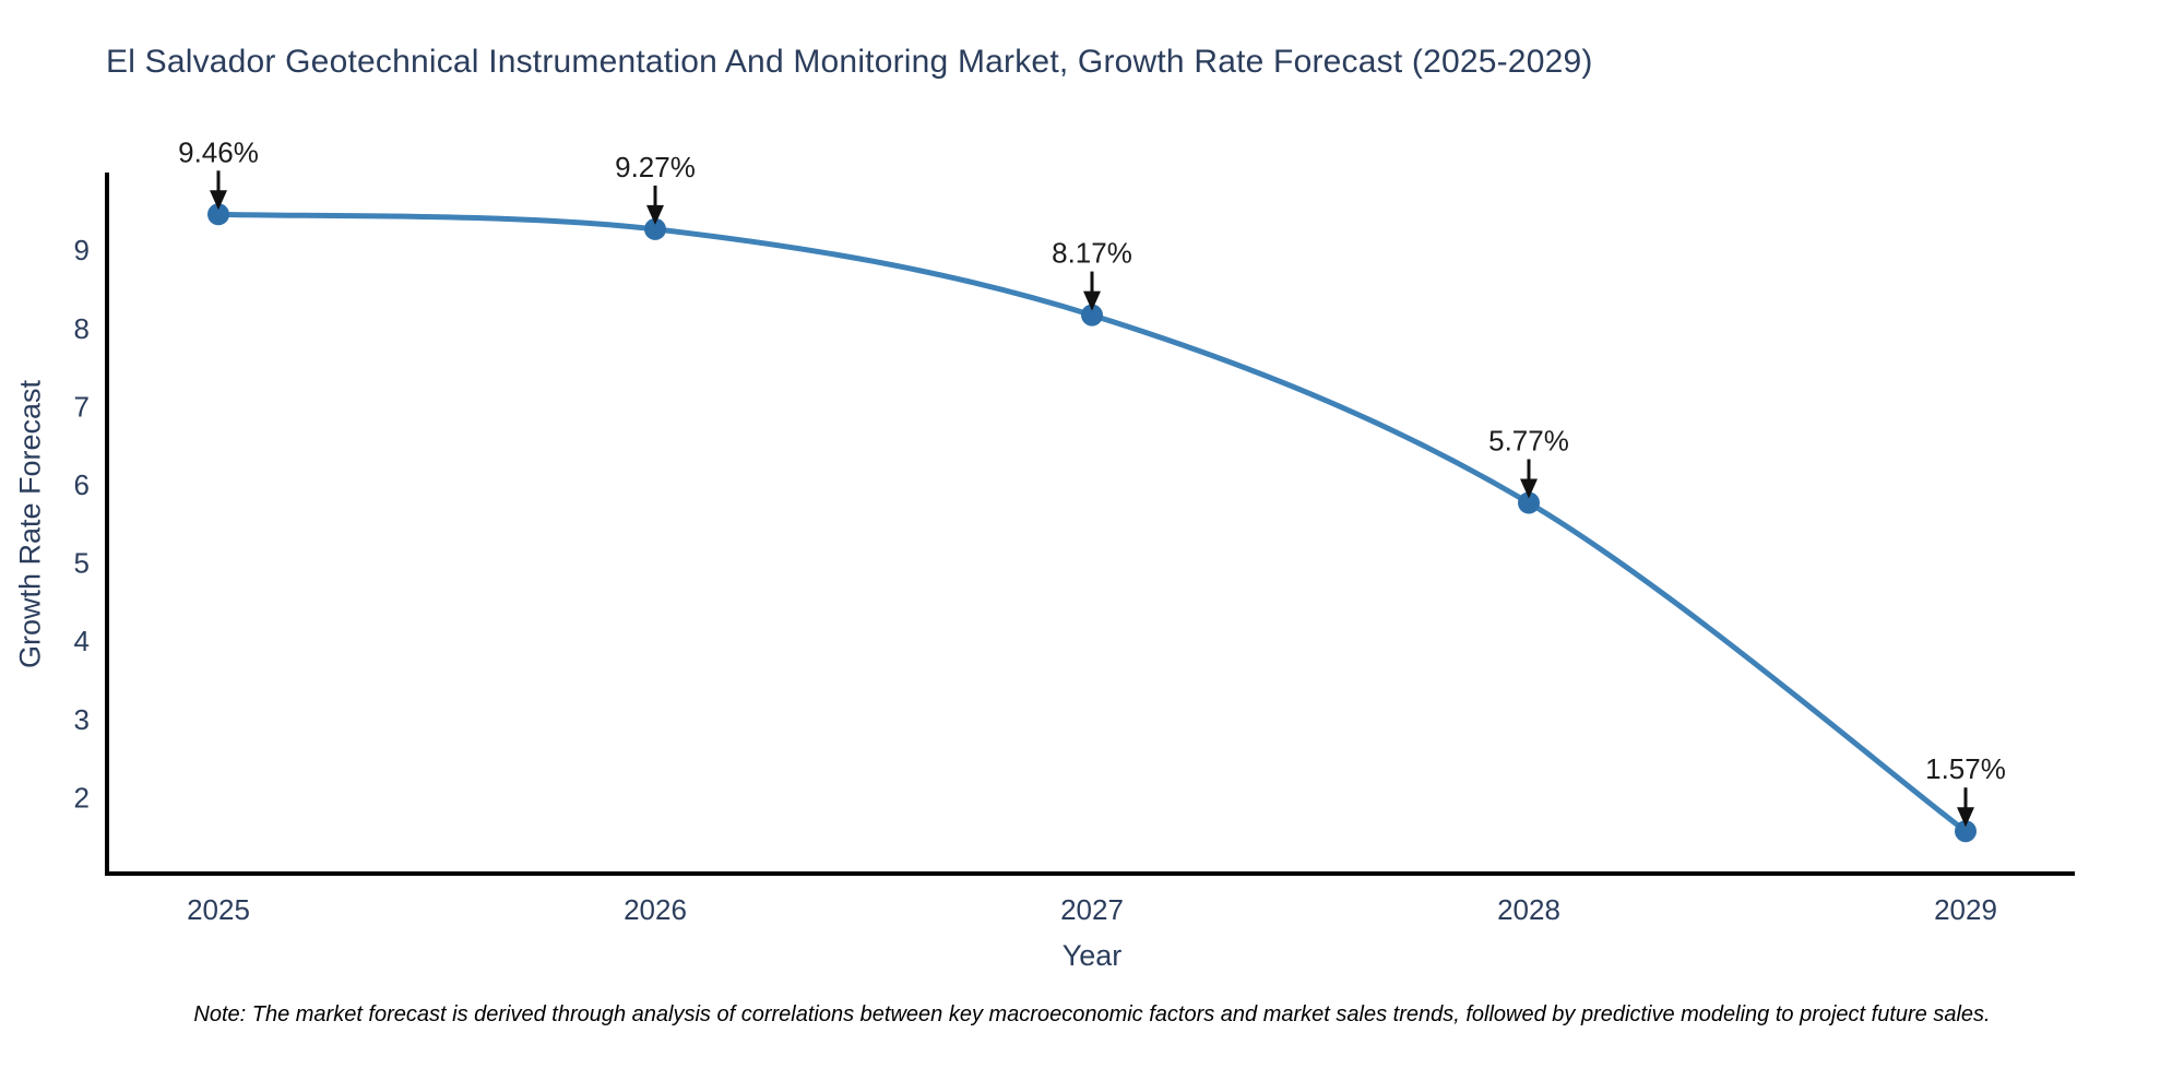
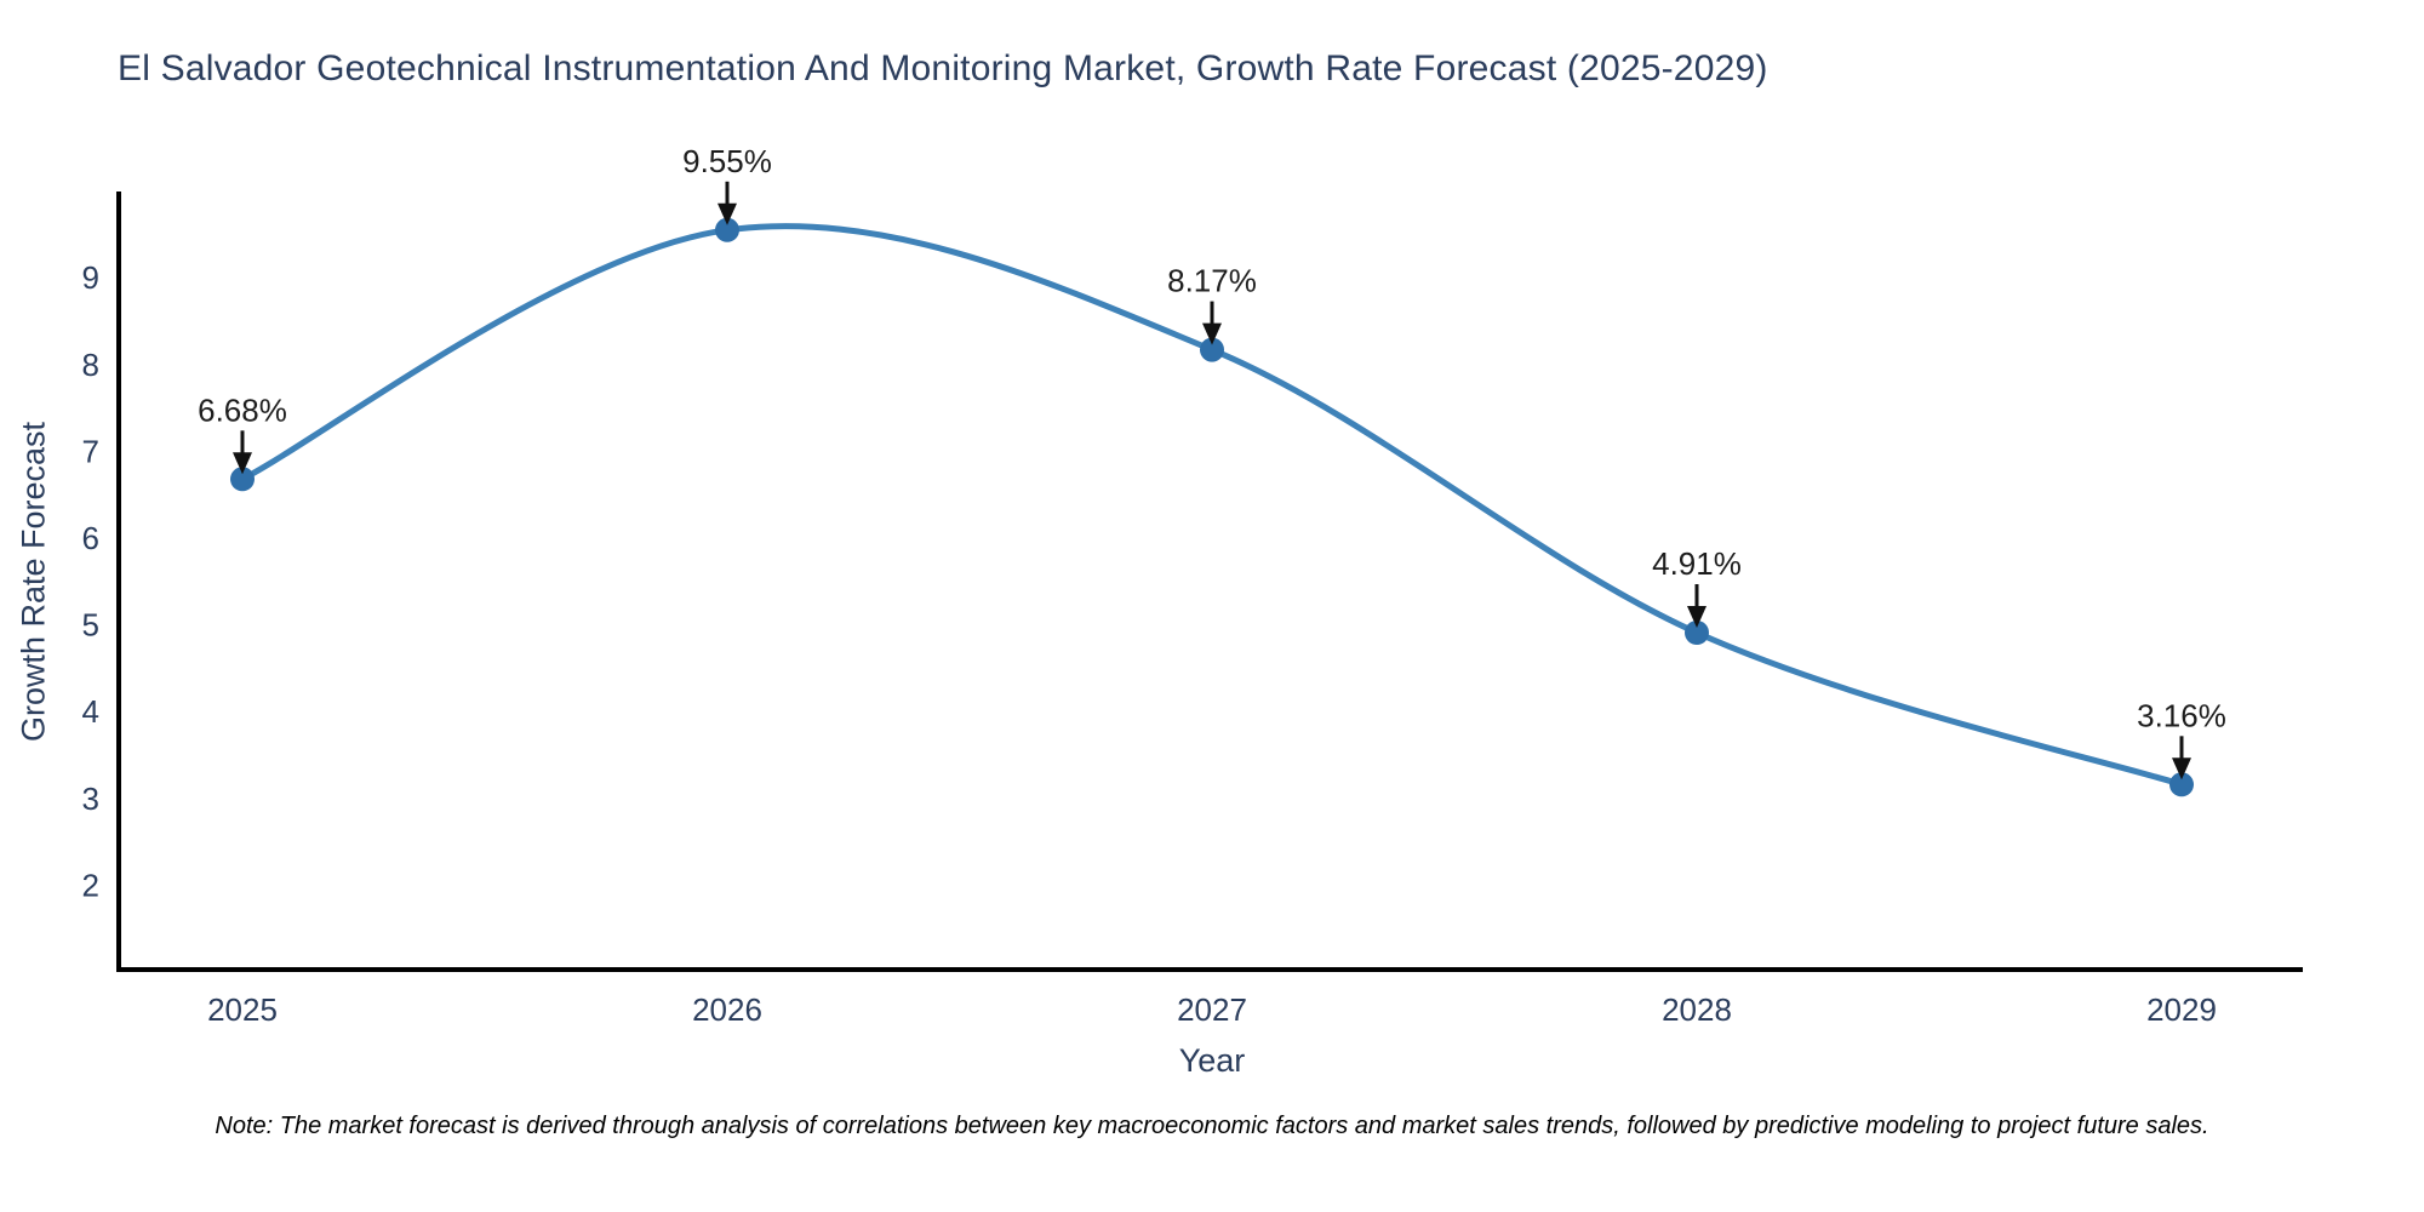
2025: 9.46% -> 6.68%
2026: 9.27% -> 9.55%
2028: 5.77% -> 4.91%
2029: 1.57% -> 3.16%
